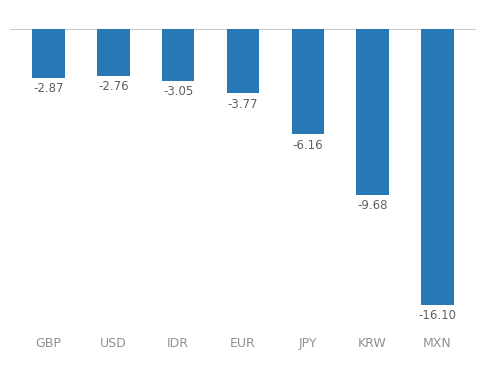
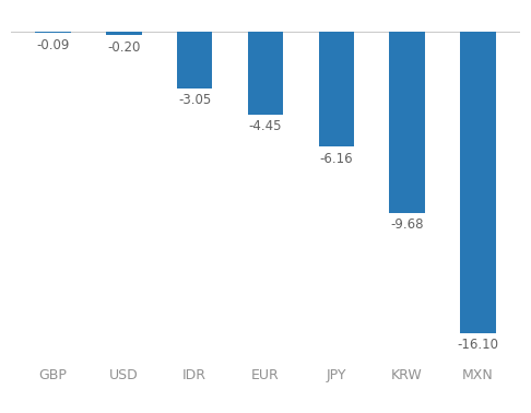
GBP: -2.87 -> -0.09
USD: -2.76 -> -0.20
EUR: -3.77 -> -4.45
